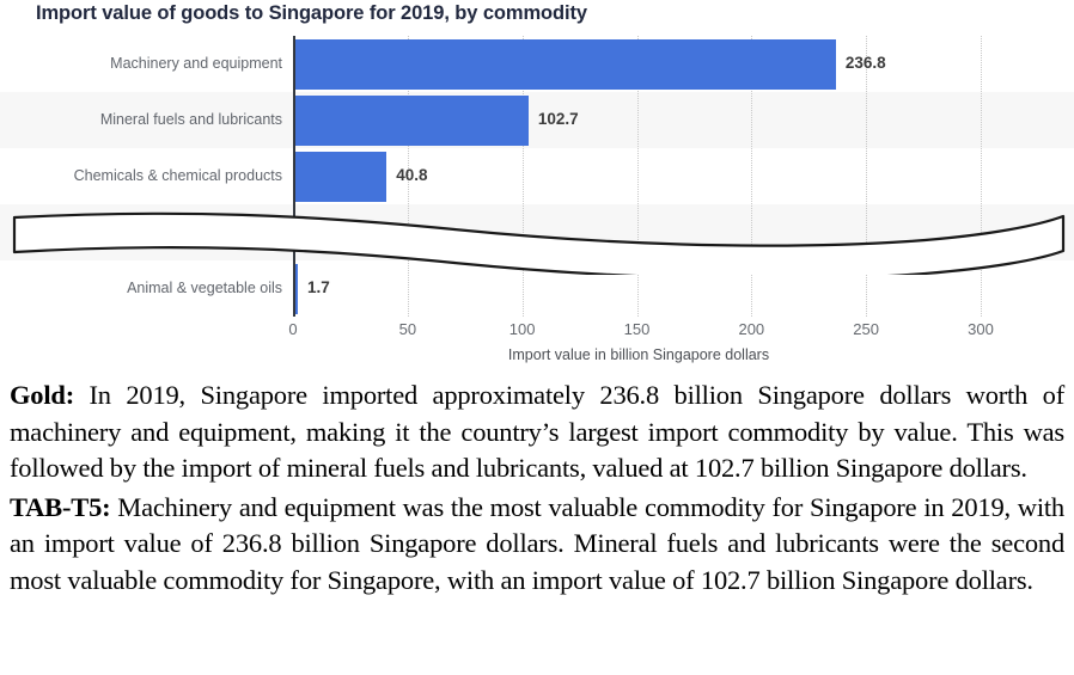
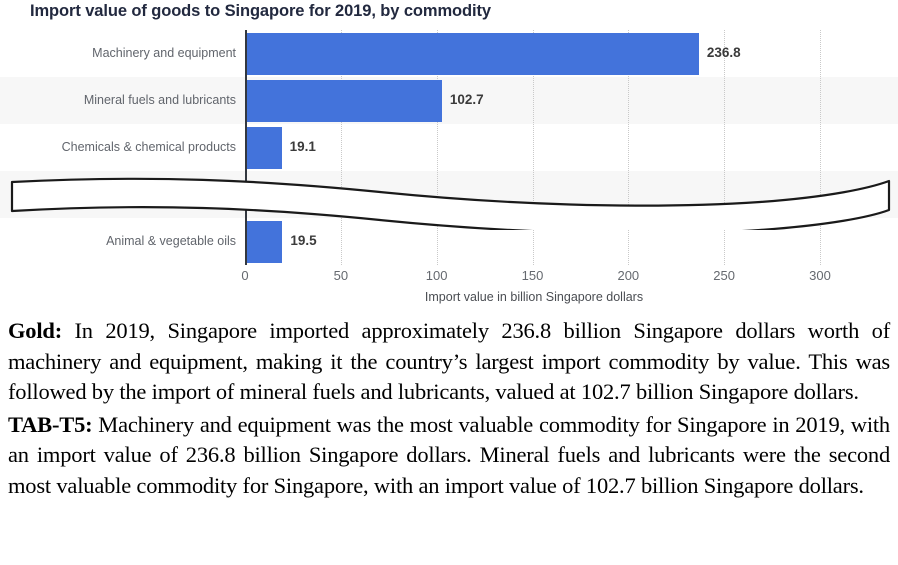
Chemicals & chemical products: 40.8 -> 19.1
Animal & vegetable oils: 1.7 -> 19.5
